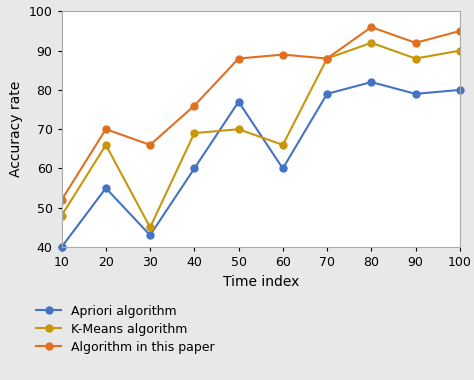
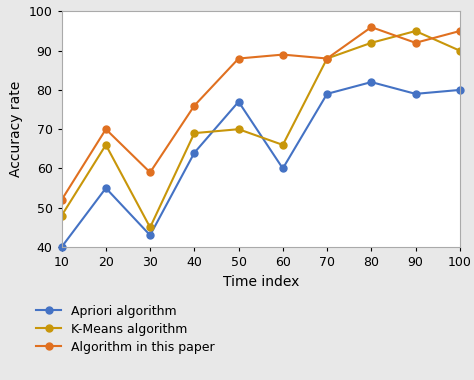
Algorithm in this paper/30: 66 -> 59
Apriori algorithm/40: 60 -> 64
K-Means algorithm/90: 88 -> 95
